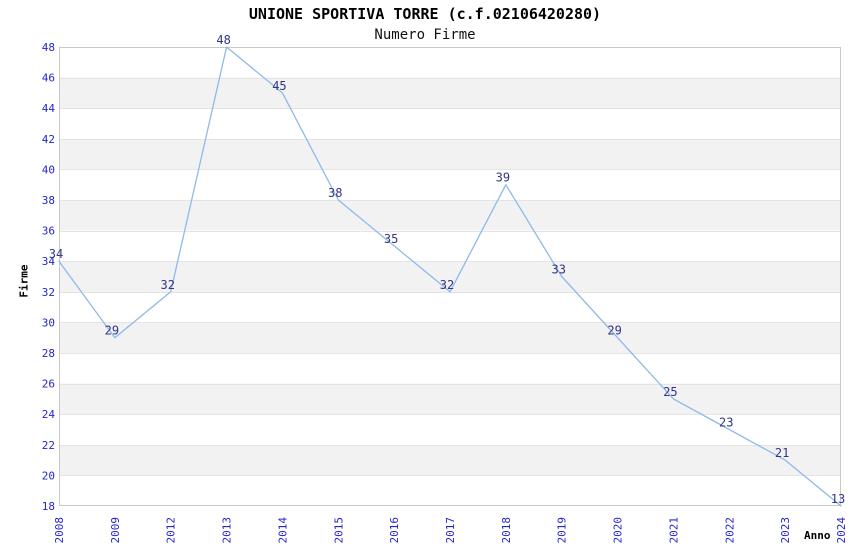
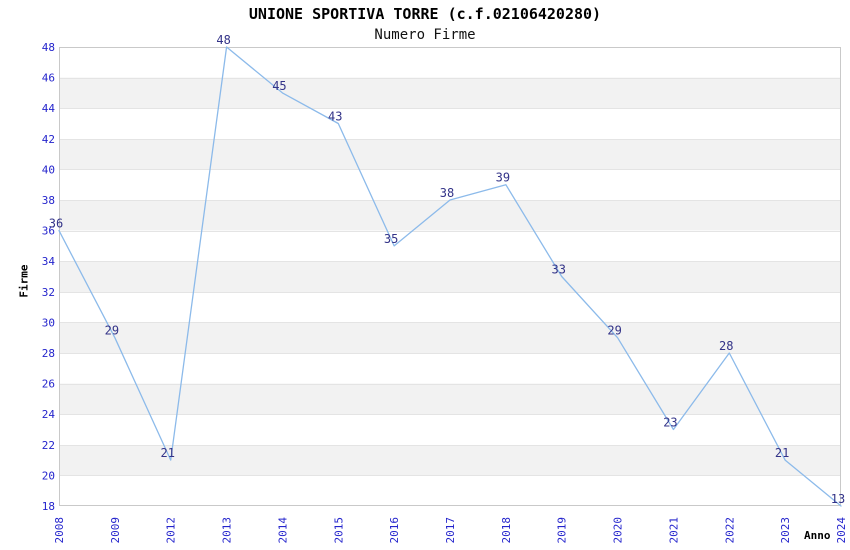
2008: 34 -> 36
2012: 32 -> 21
2015: 38 -> 43
2017: 32 -> 38
2021: 25 -> 23
2022: 23 -> 28
